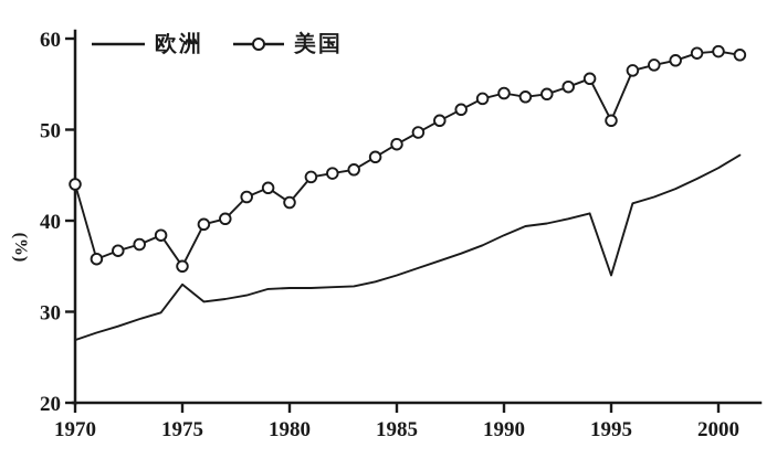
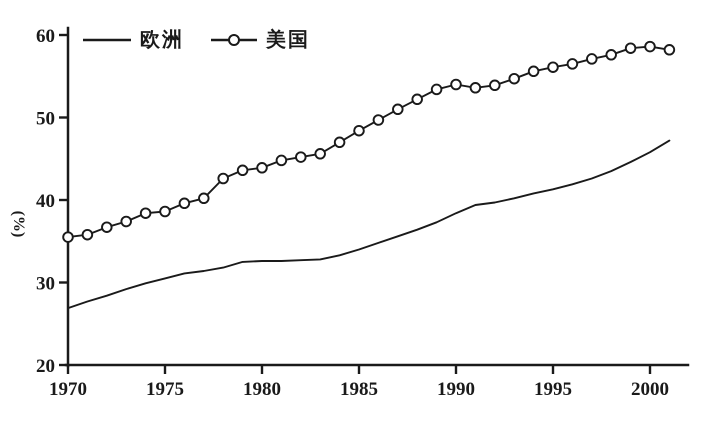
美国/1970: 44 -> 36
欧洲/1975: 33 -> 30
美国/1975: 35 -> 39
美国/1980: 42 -> 44
欧洲/1995: 34 -> 41
美国/1995: 51 -> 56
